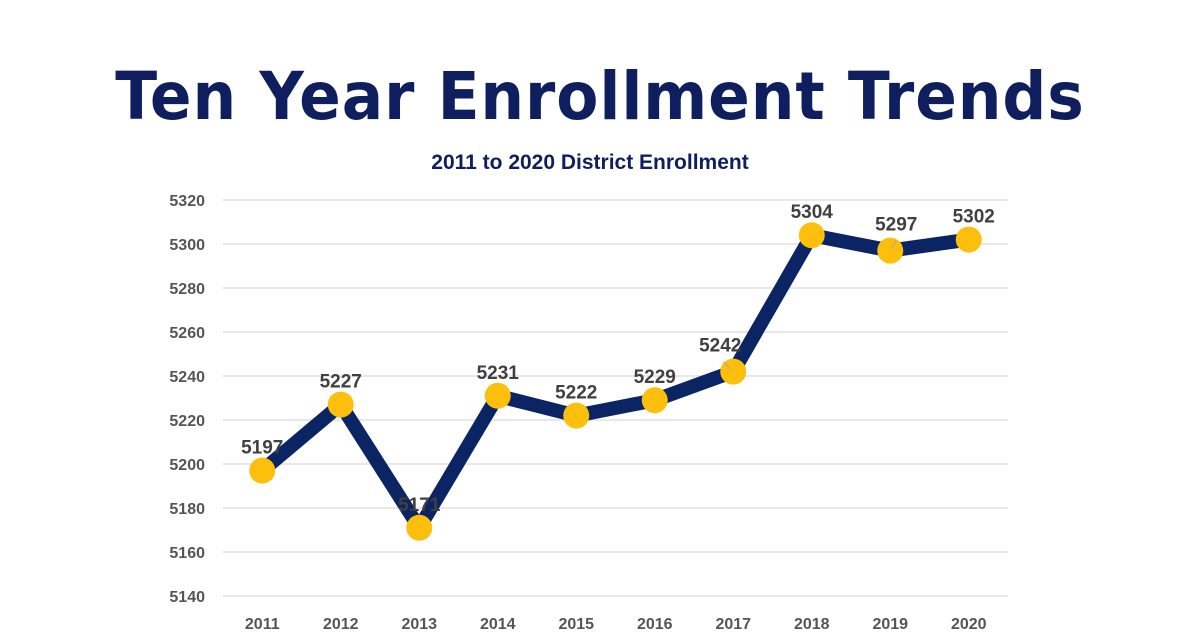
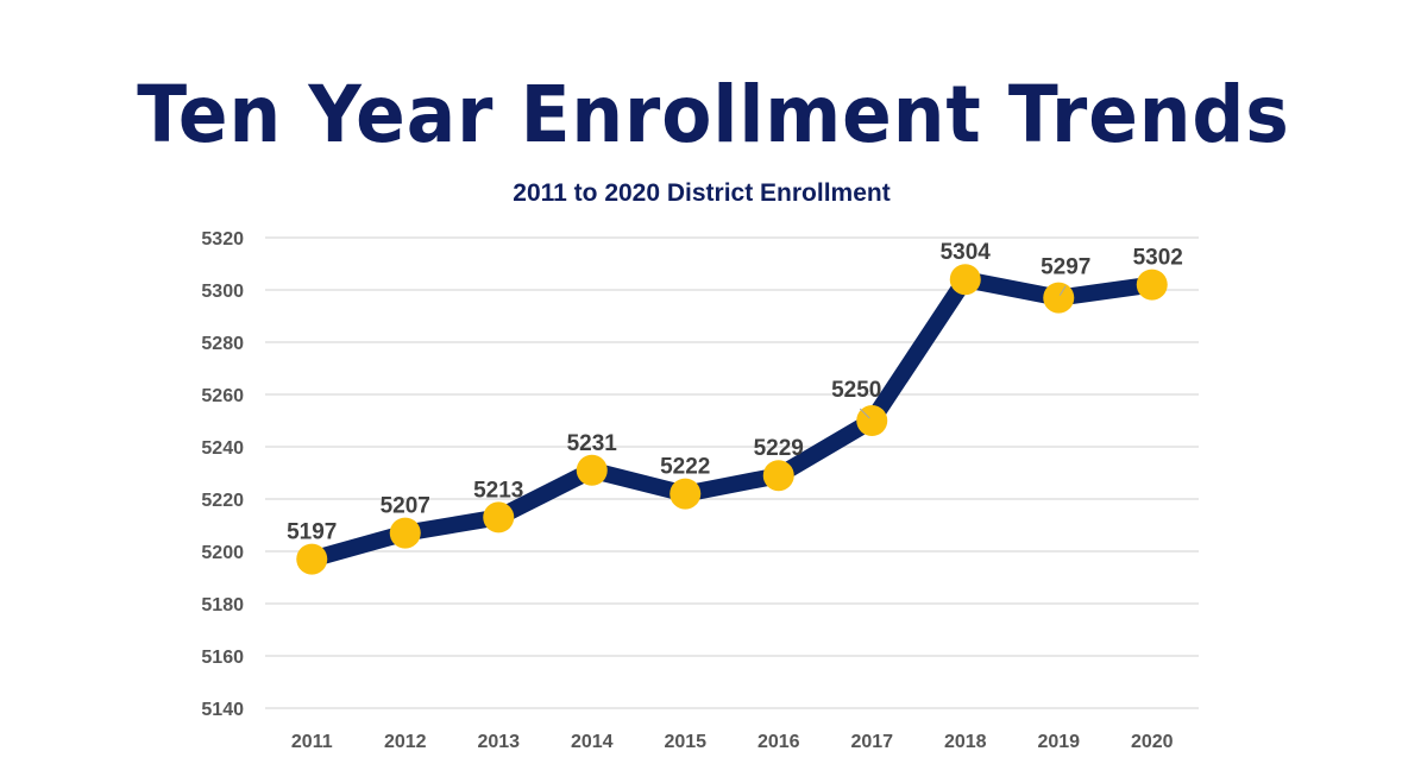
2012: 5227 -> 5207
2013: 5171 -> 5213
2017: 5242 -> 5250
